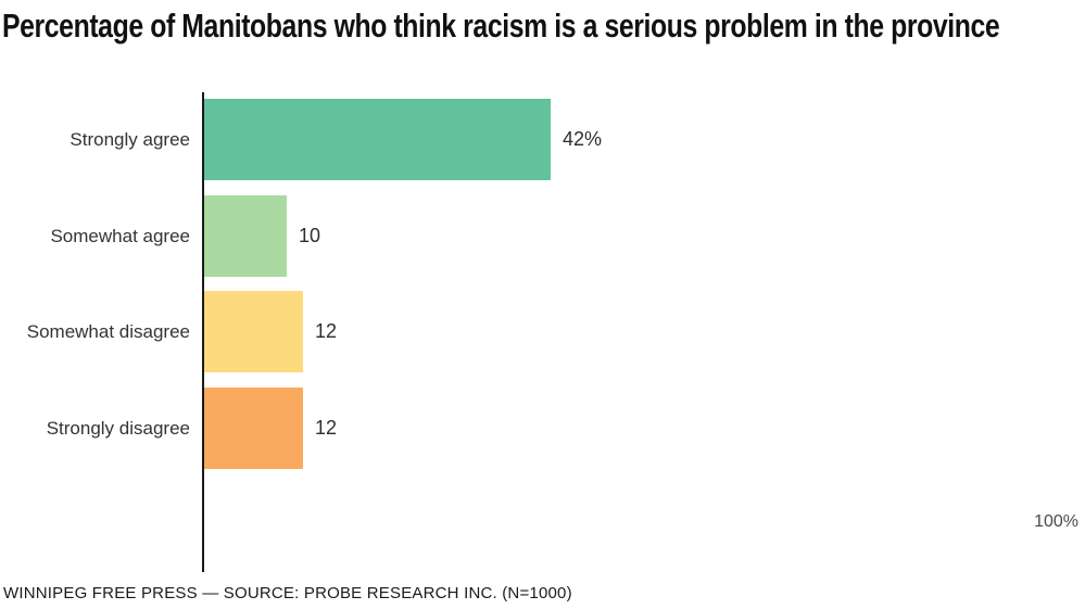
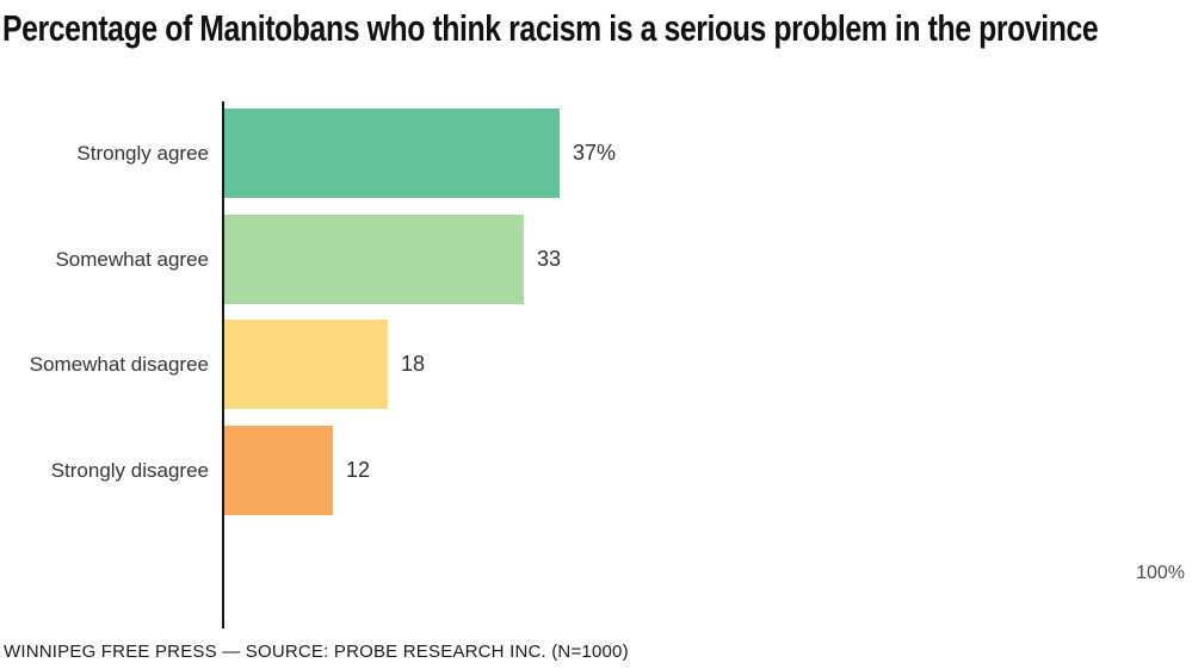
Strongly agree: 42% -> 37%
Somewhat agree: 10 -> 33
Somewhat disagree: 12 -> 18
